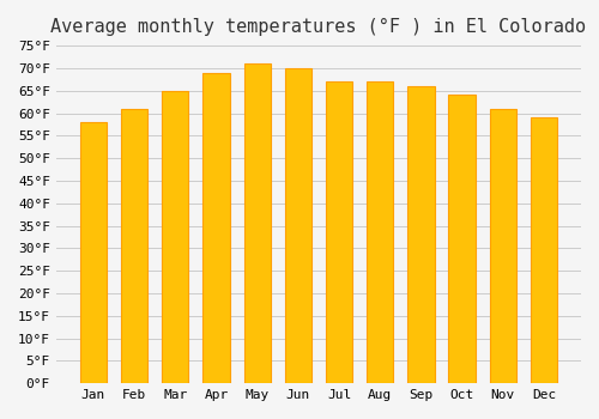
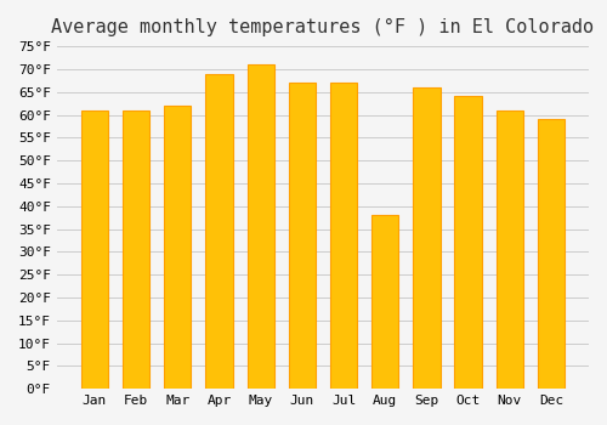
Jan: 58°F -> 61°F
Mar: 65°F -> 62°F
Jun: 70°F -> 67°F
Aug: 67°F -> 38°F
